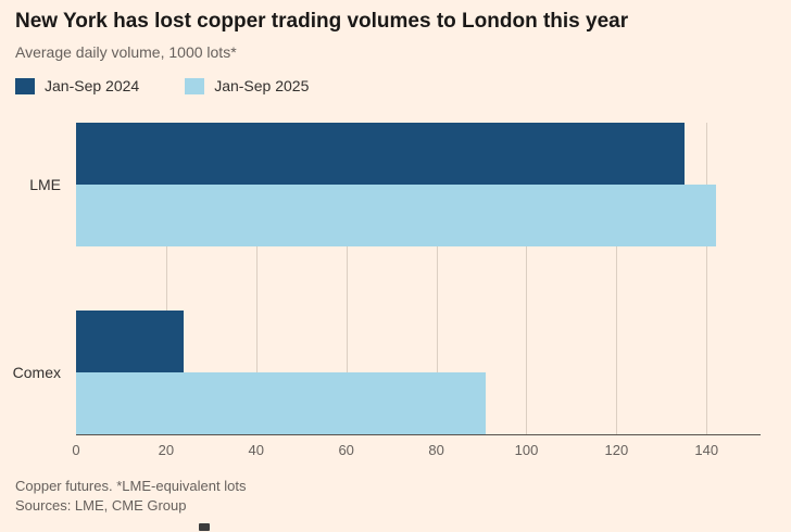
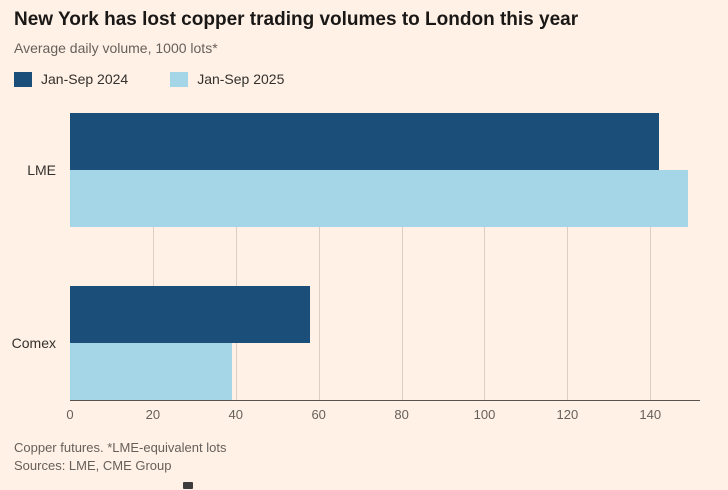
Jan-Sep 2024/LME: 135 -> 142
Jan-Sep 2025/LME: 142 -> 149
Jan-Sep 2024/Comex: 24 -> 58
Jan-Sep 2025/Comex: 91 -> 39
